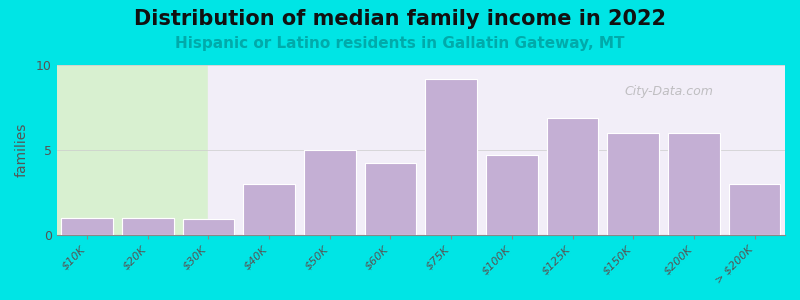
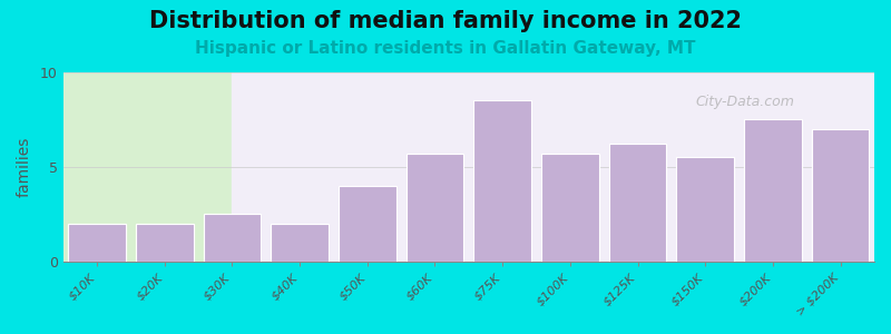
$10K: 1.0 -> 2.0
$20K: 1.0 -> 2.0
$30K: 0.9 -> 2.5
$40K: 3.0 -> 2.0
$50K: 5.0 -> 4.0
$60K: 4.2 -> 5.7
$75K: 9.2 -> 8.5
$100K: 4.7 -> 5.7
$125K: 6.9 -> 6.2
$150K: 6.0 -> 5.5
$200K: 6.0 -> 7.5
> $200K: 3.0 -> 7.0
